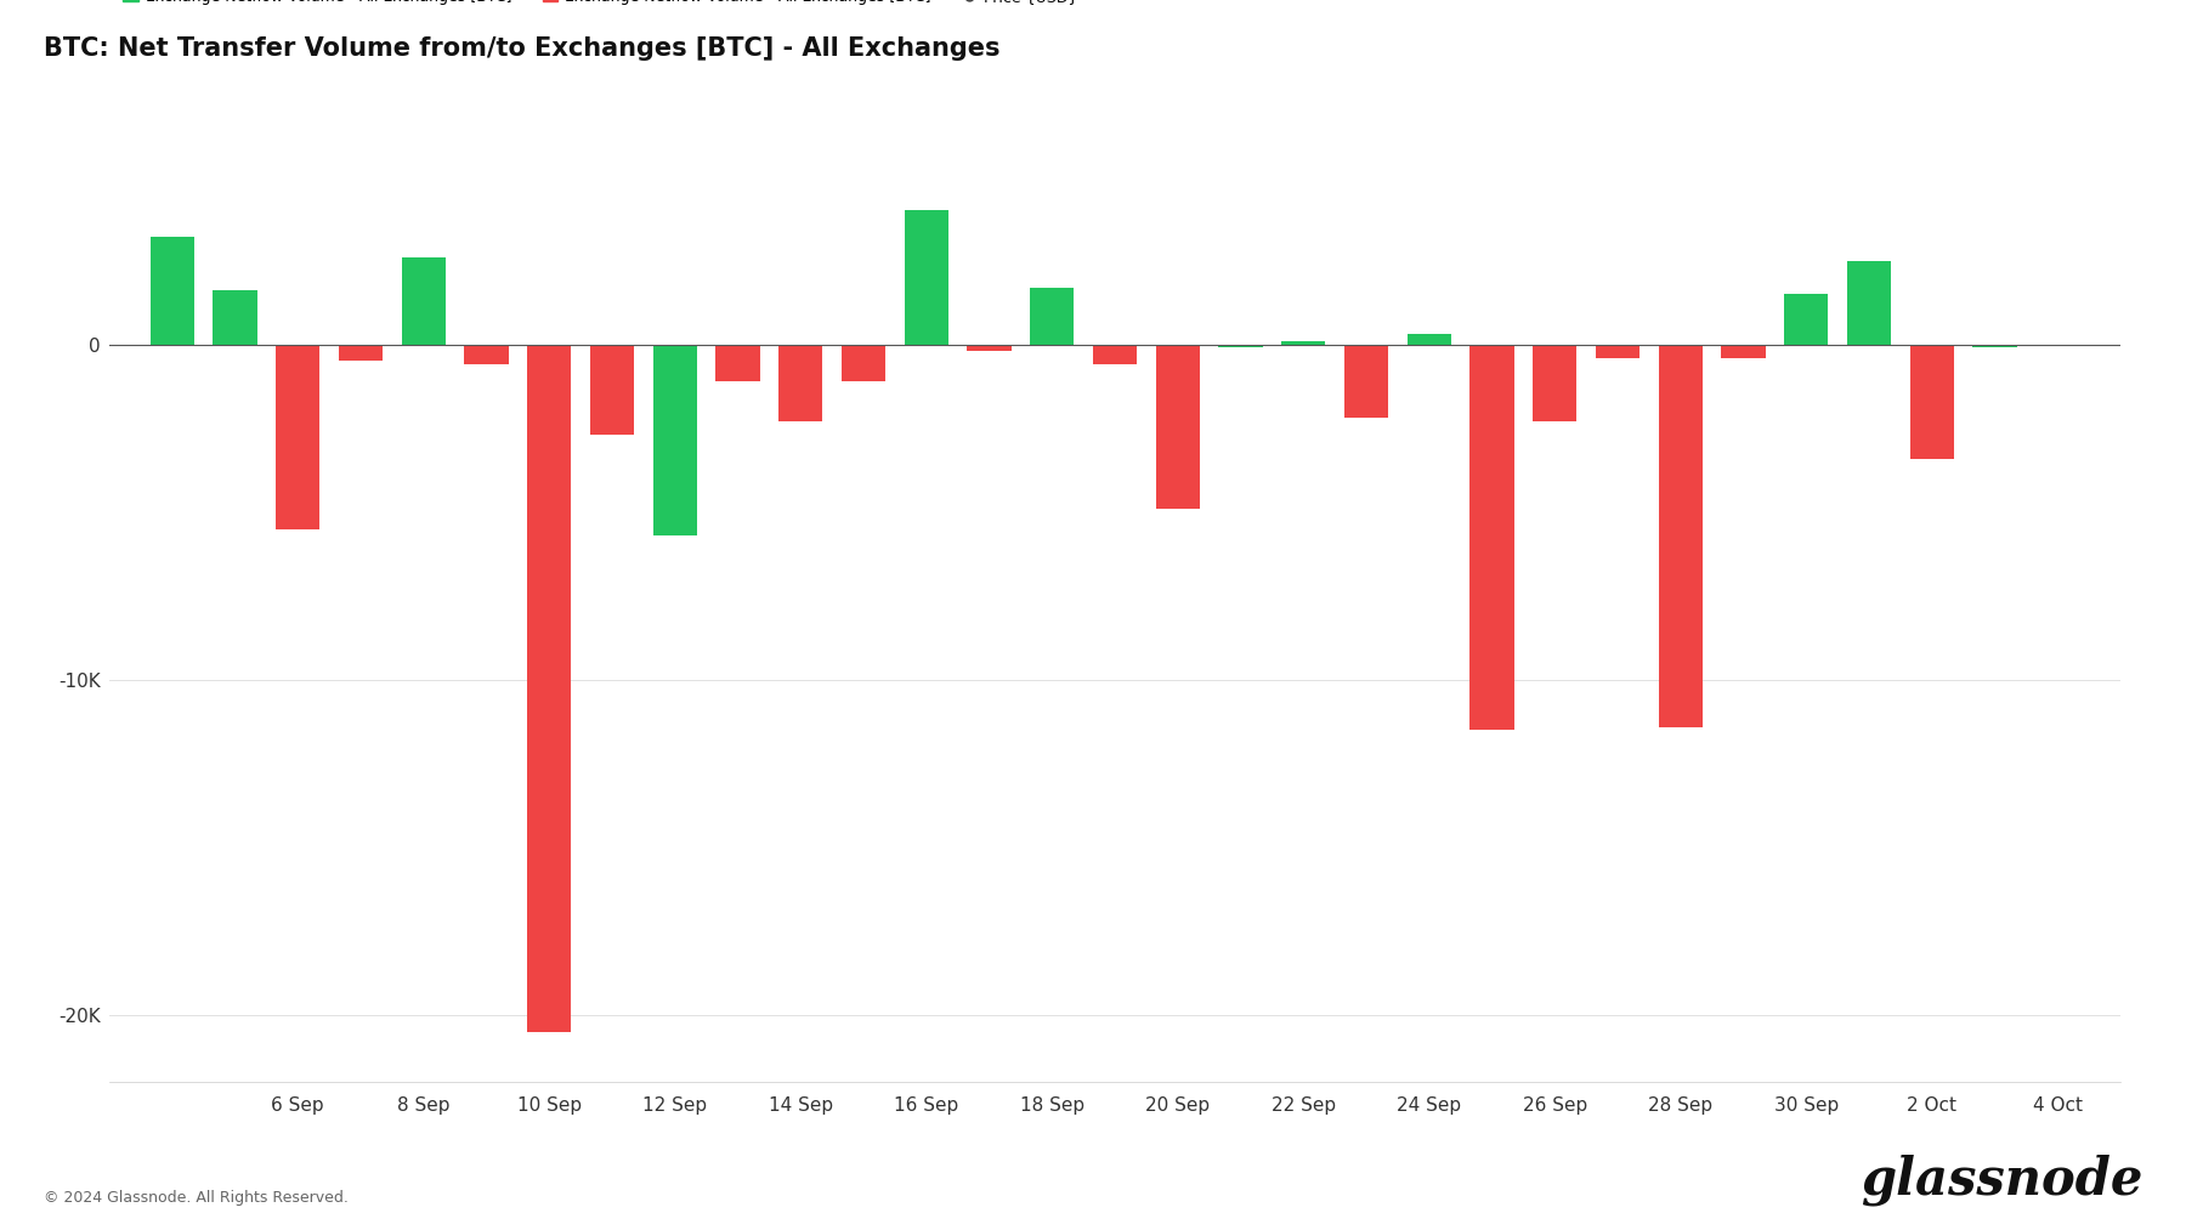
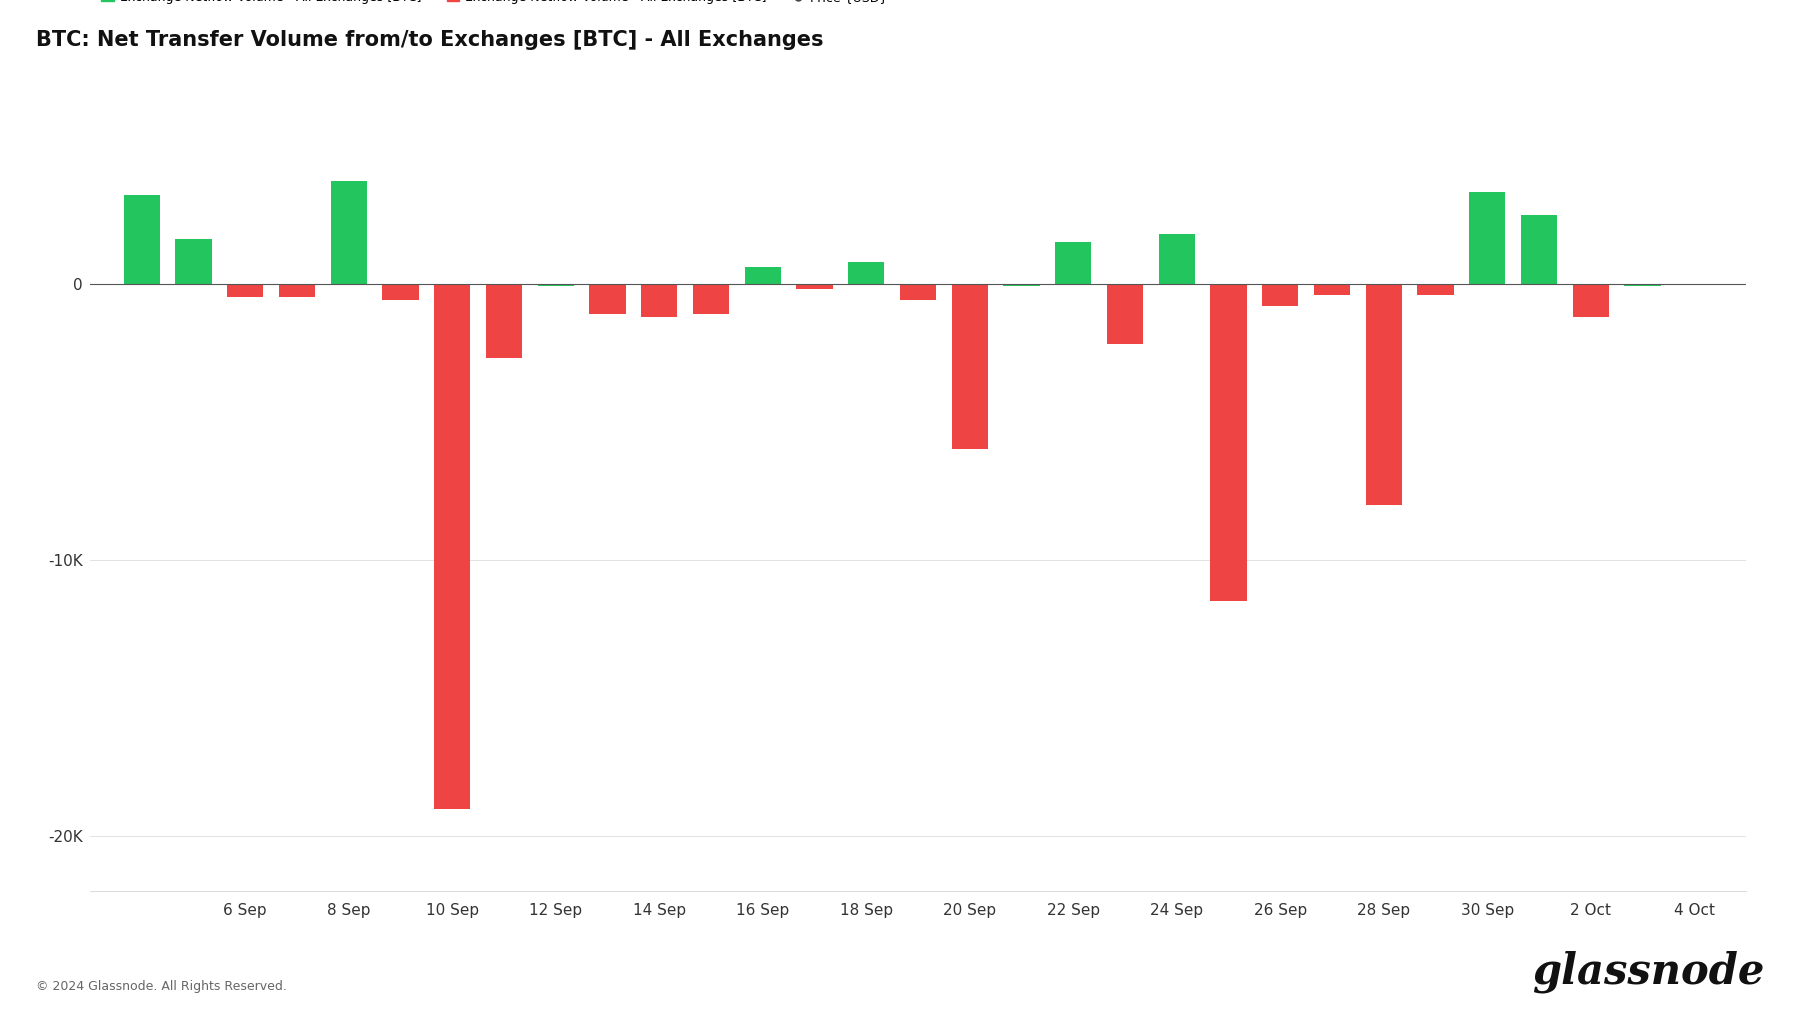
6 Sep: -5.5K -> -0.5K
8 Sep: 2.6K -> 3.7K
10 Sep: -20.5K -> -19.0K
12 Sep: -5.7K -> -0.1K
14 Sep: -2.3K -> -1.2K
16 Sep: 4.0K -> 0.6K
18 Sep: 1.7K -> 0.8K
20 Sep: -4.9K -> -6.0K
22 Sep: 0.1K -> 1.5K
24 Sep: 0.3K -> 1.8K
26 Sep: -2.3K -> -0.8K
28 Sep: -11.4K -> -8.0K
30 Sep: 1.5K -> 3.3K
2 Oct: -3.4K -> -1.2K
